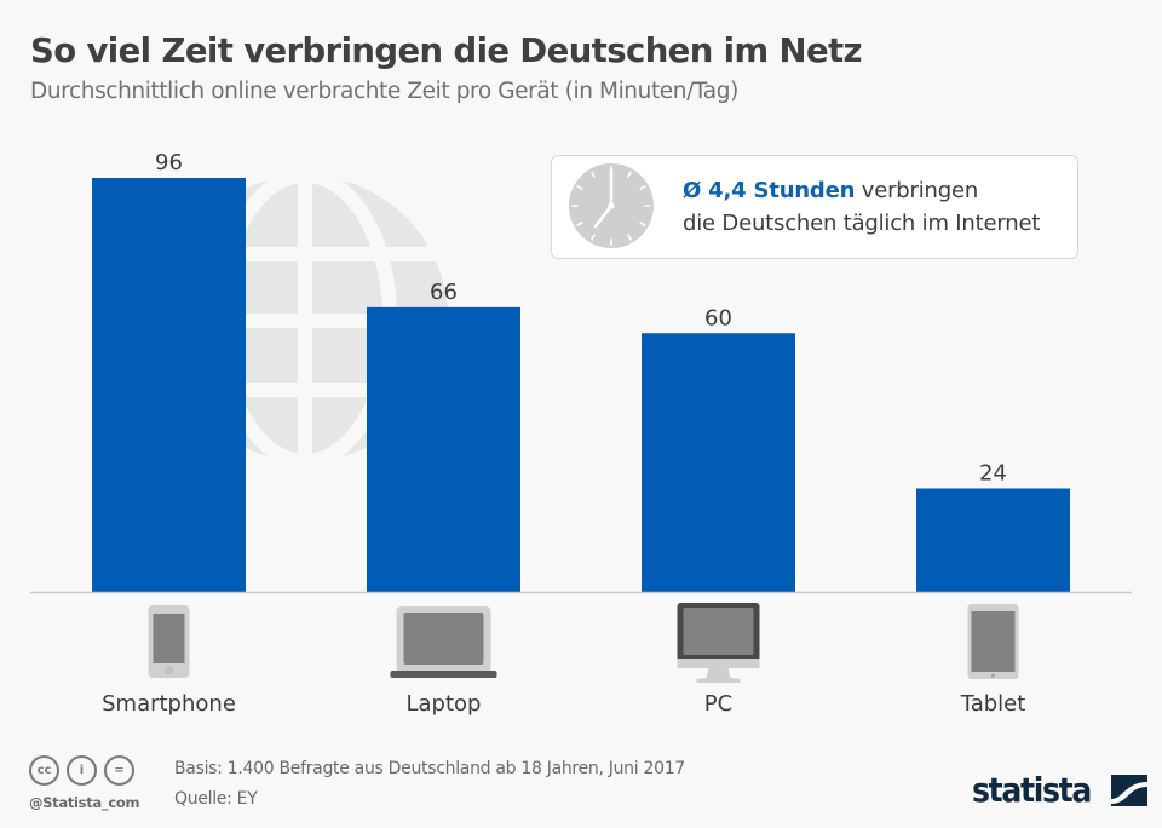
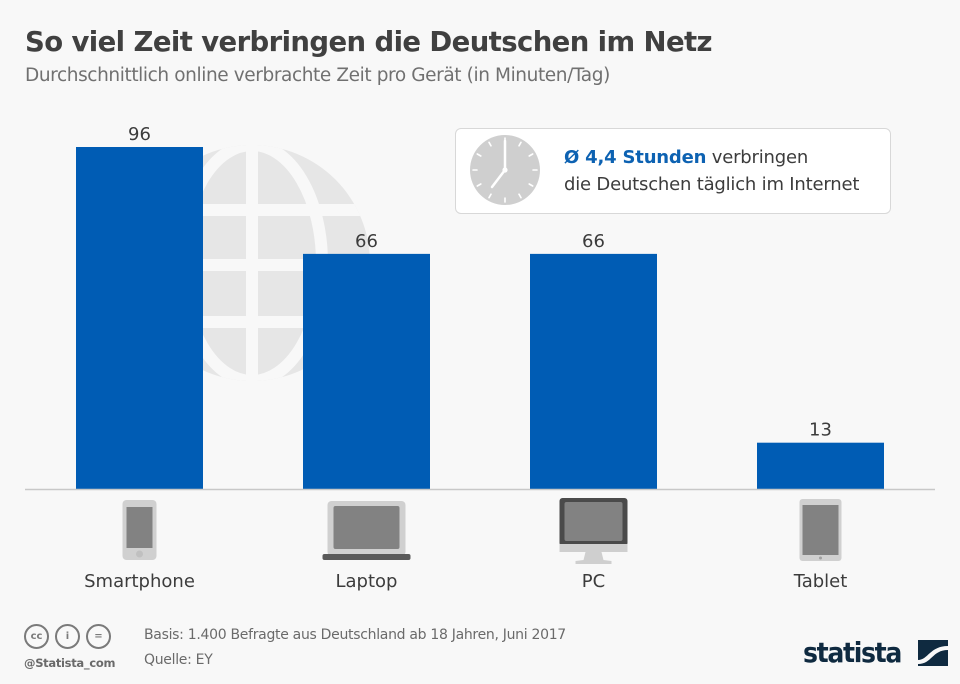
PC: 60 -> 66
Tablet: 24 -> 13
